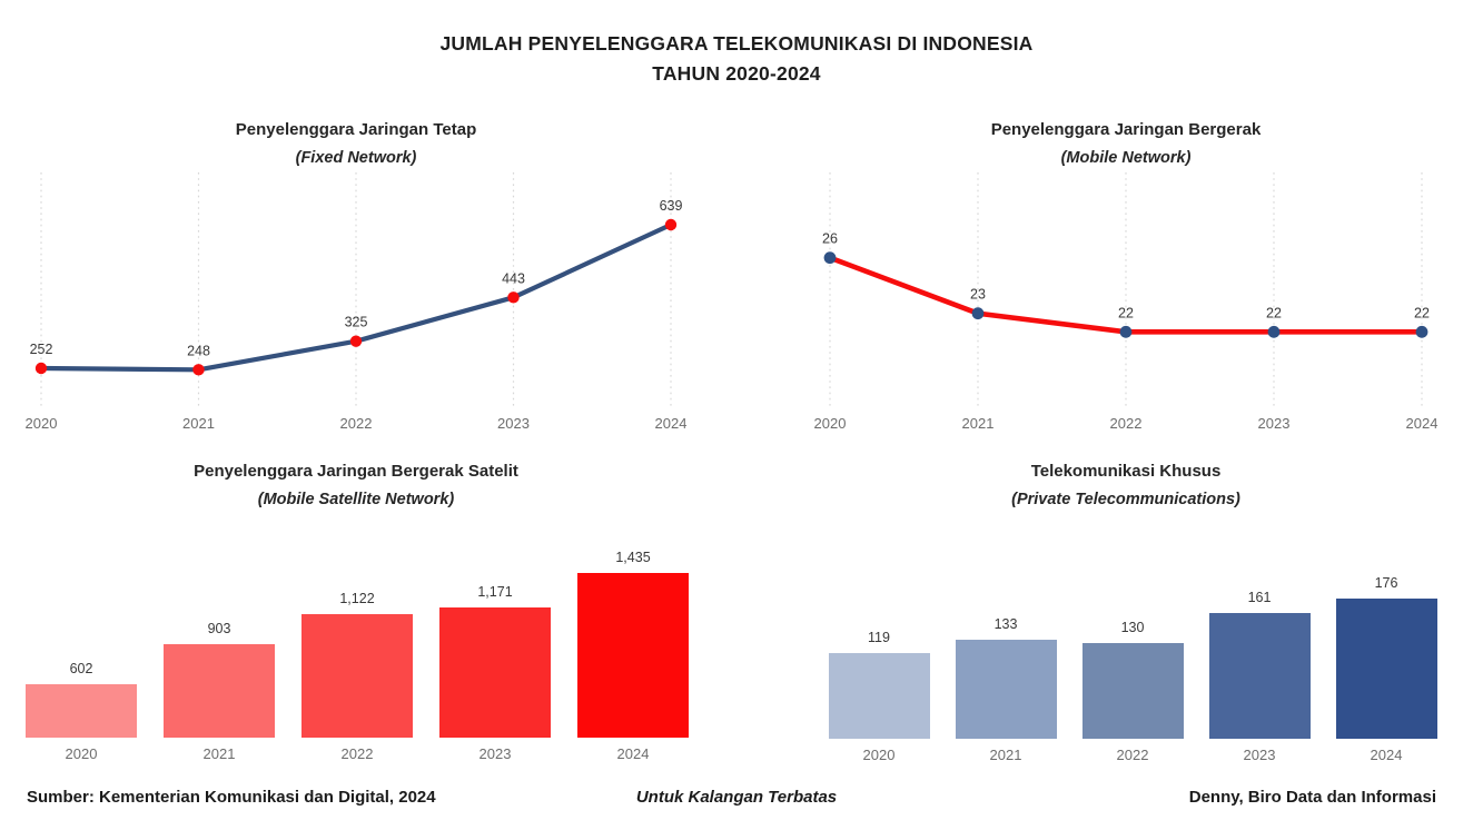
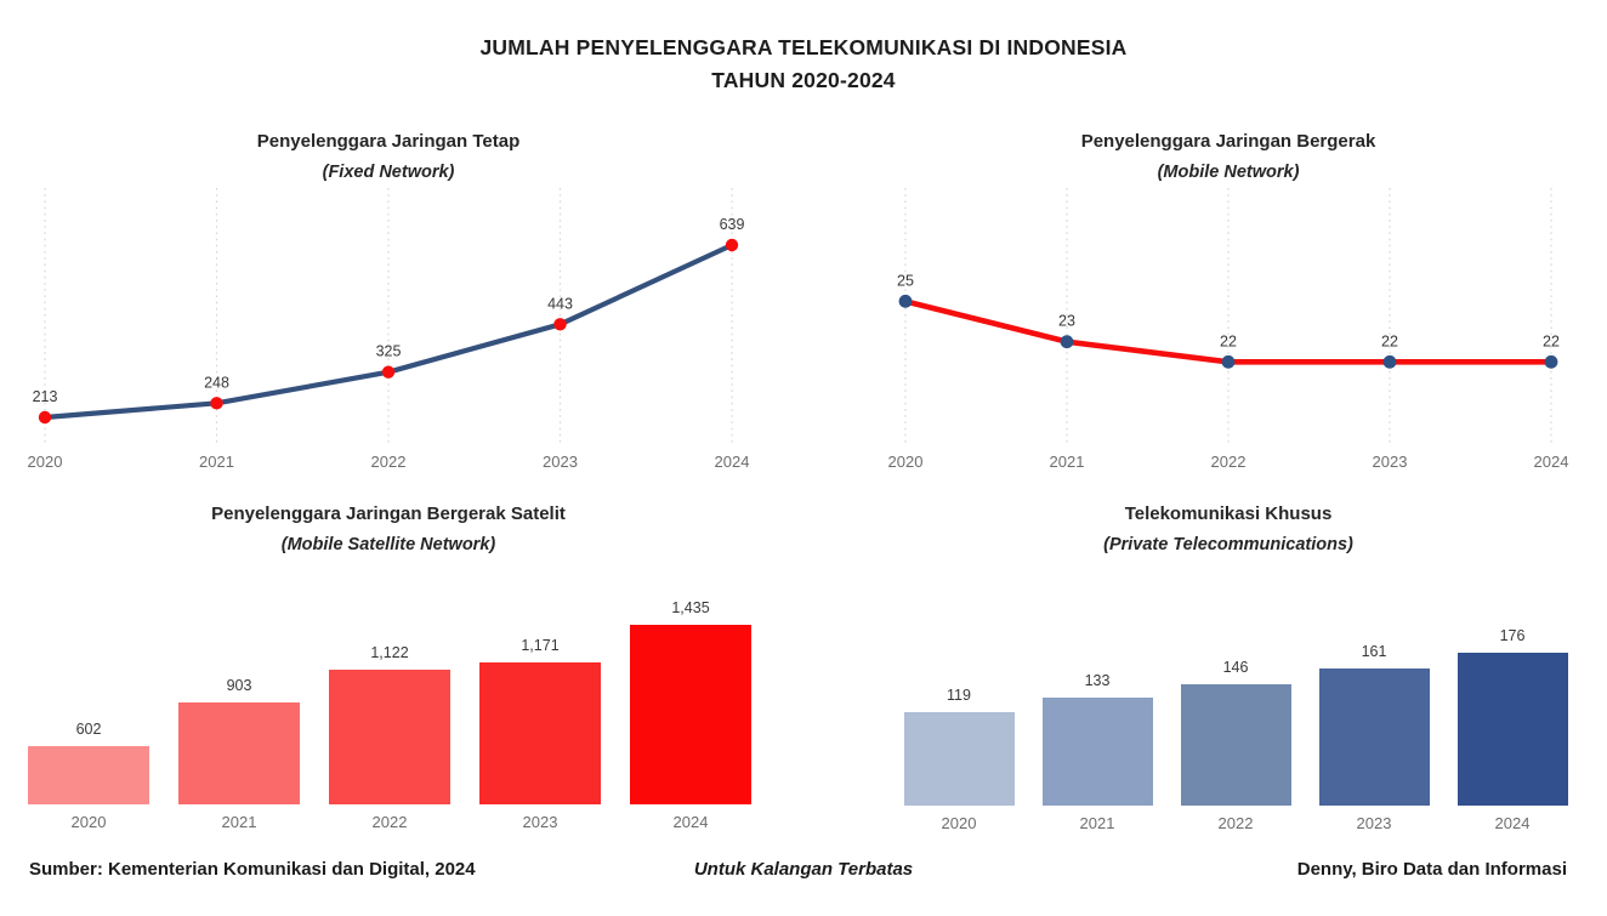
Penyelenggara Jaringan Tetap/2020: 252 -> 213
Penyelenggara Jaringan Bergerak/2020: 26 -> 25
Telekomunikasi Khusus/2022: 130 -> 146
